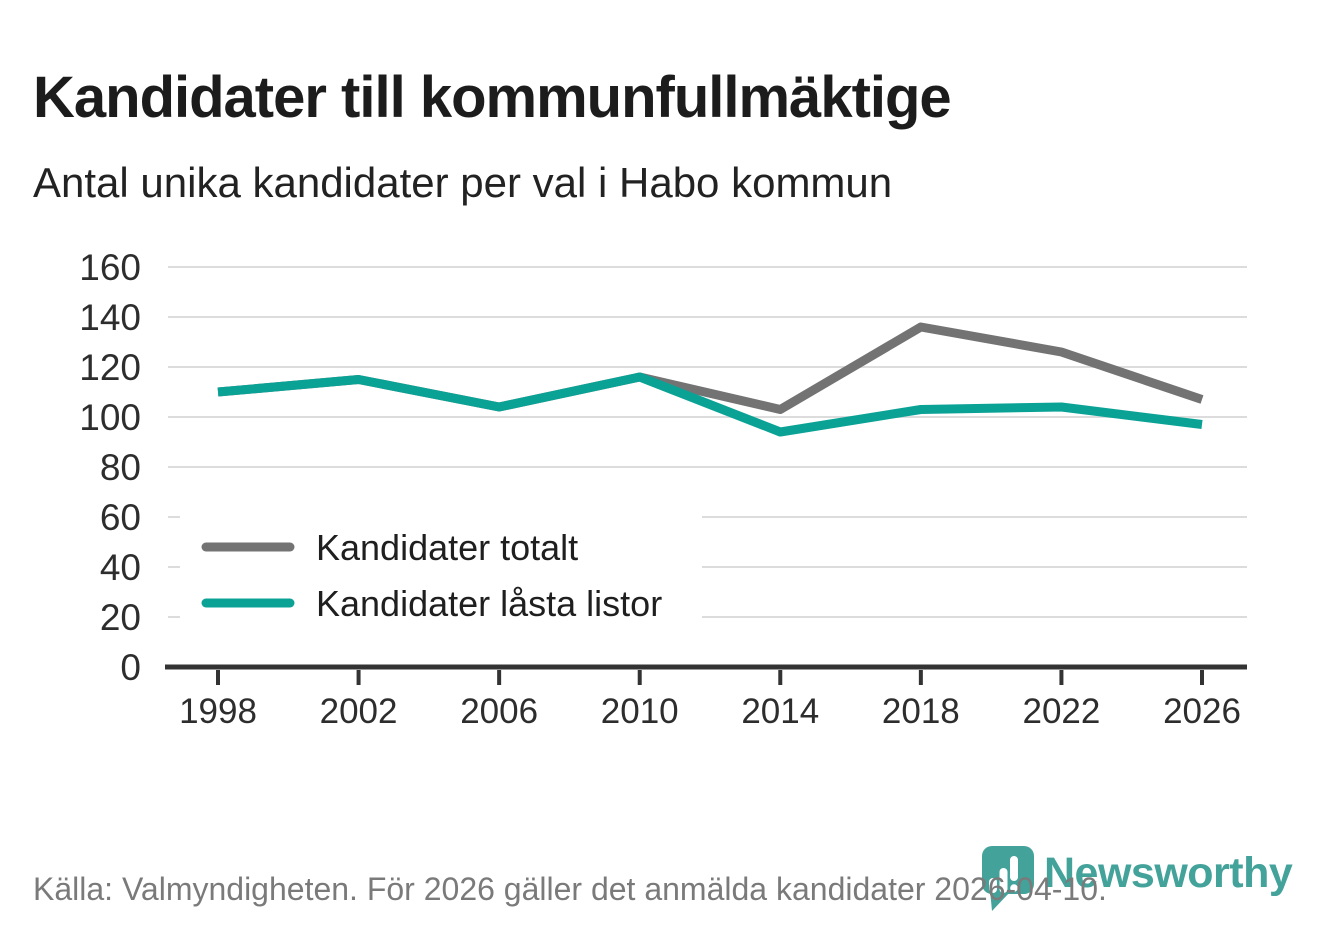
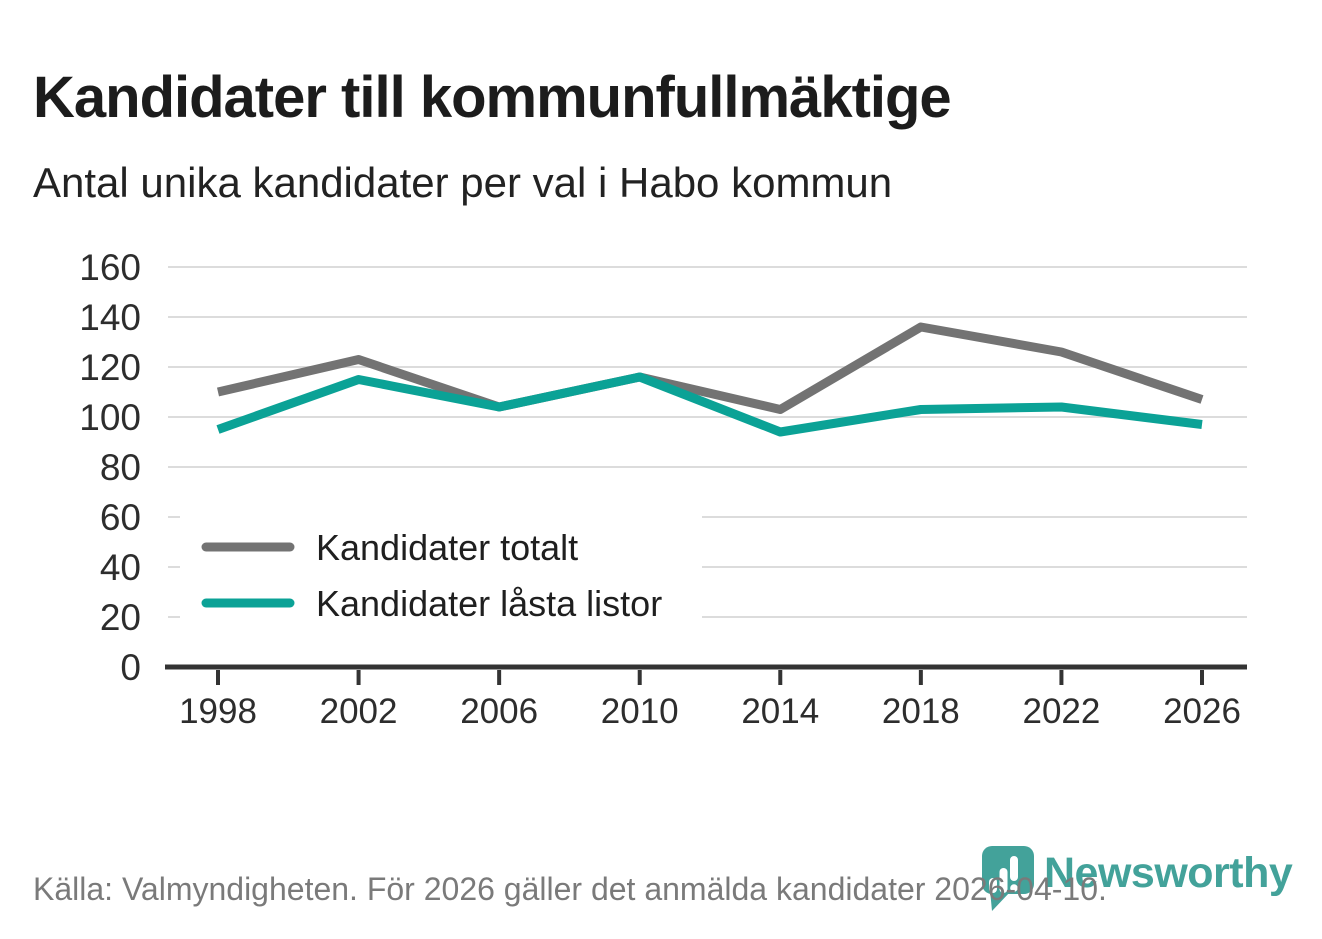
Kandidater låsta listor/1998: 110 -> 95
Kandidater totalt/2002: 115 -> 123
